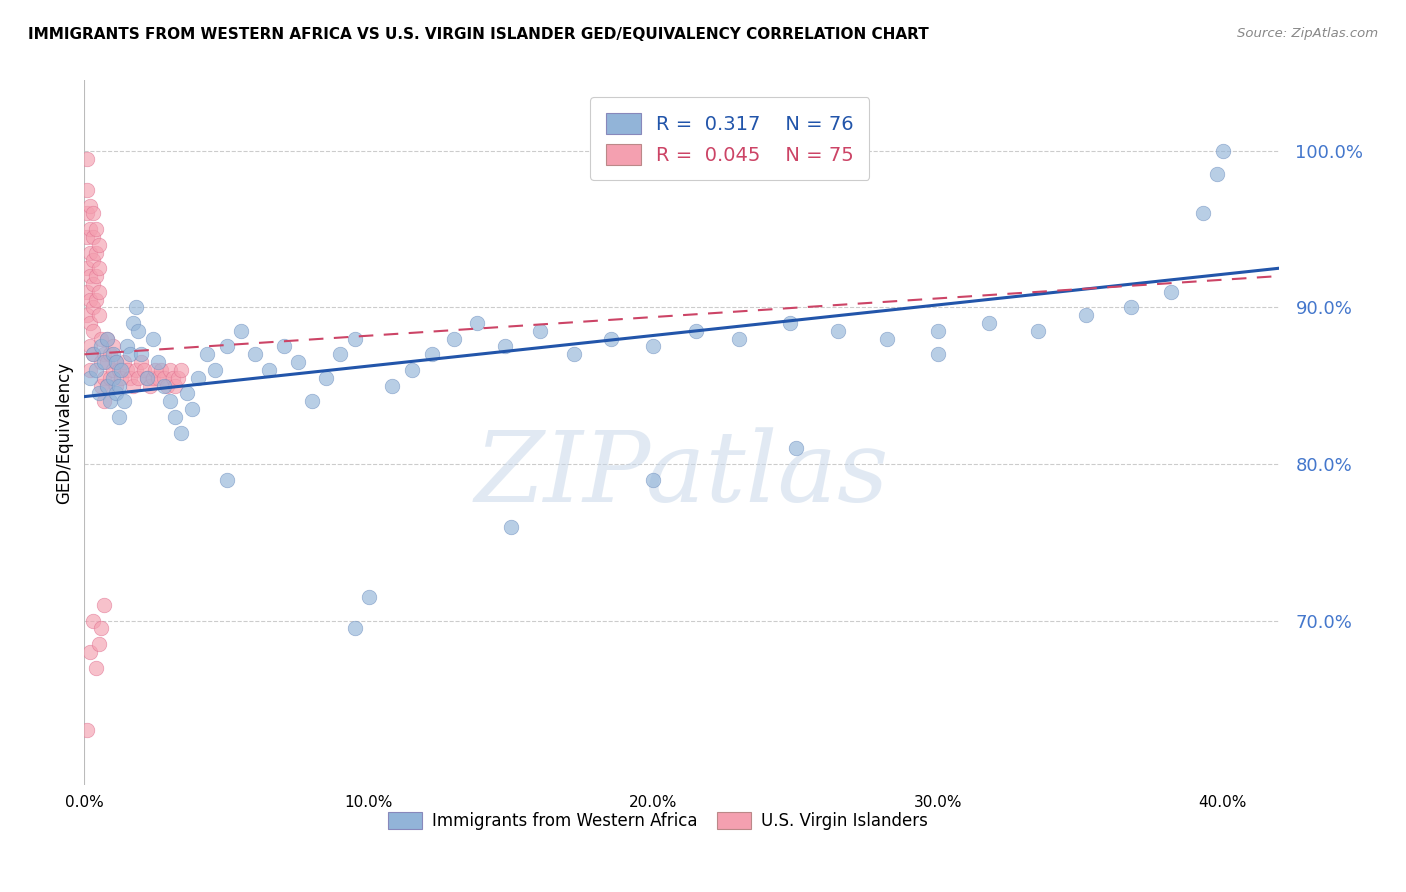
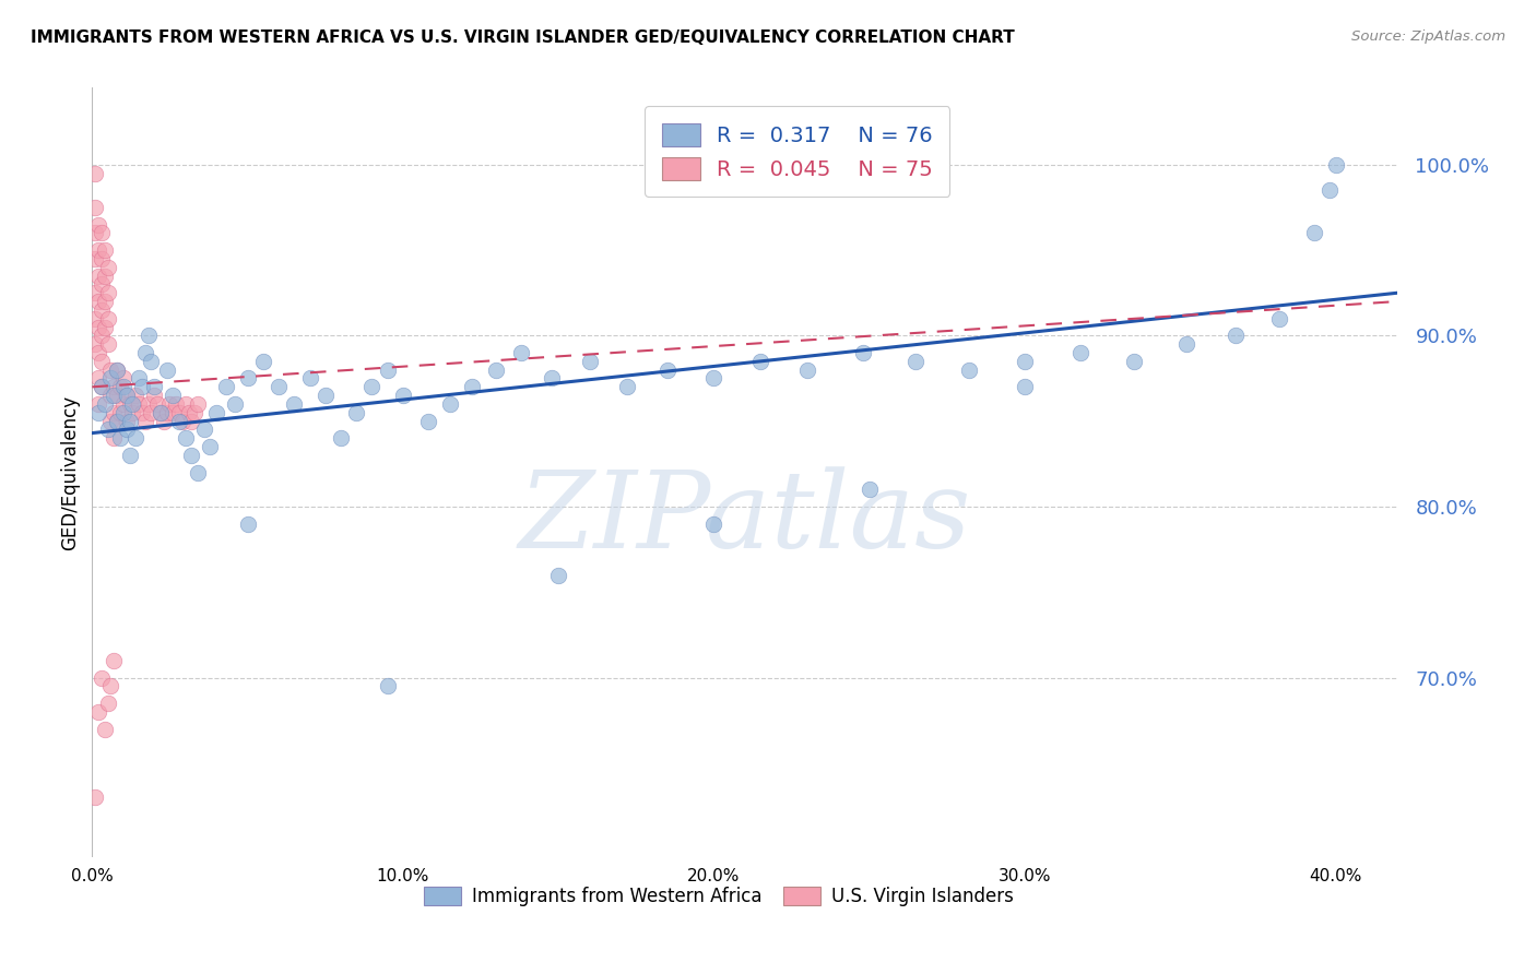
Immigrants from Western Africa/10.0%: 71.5% -> 86.5%
